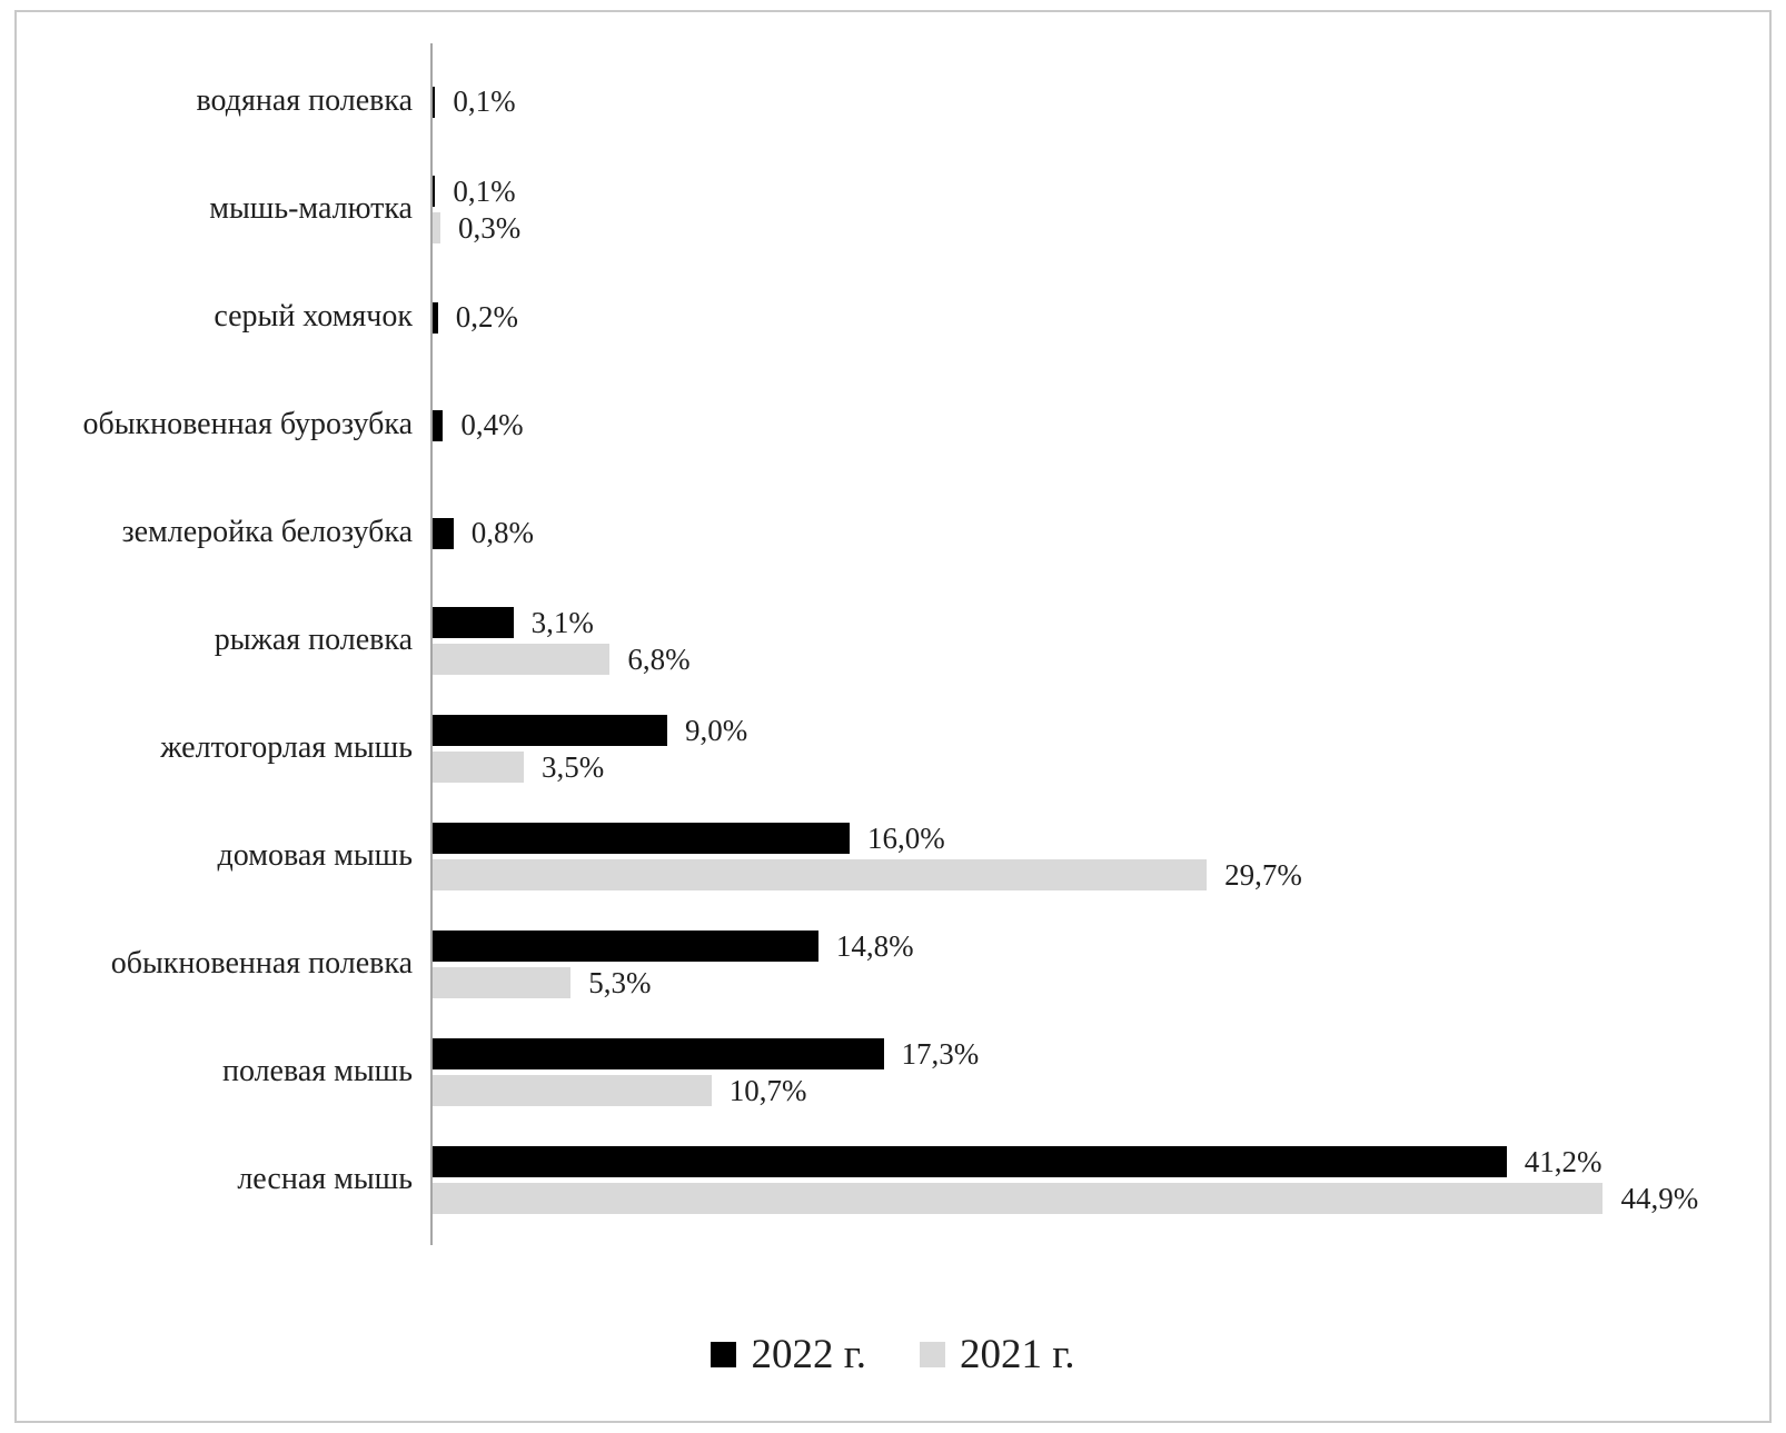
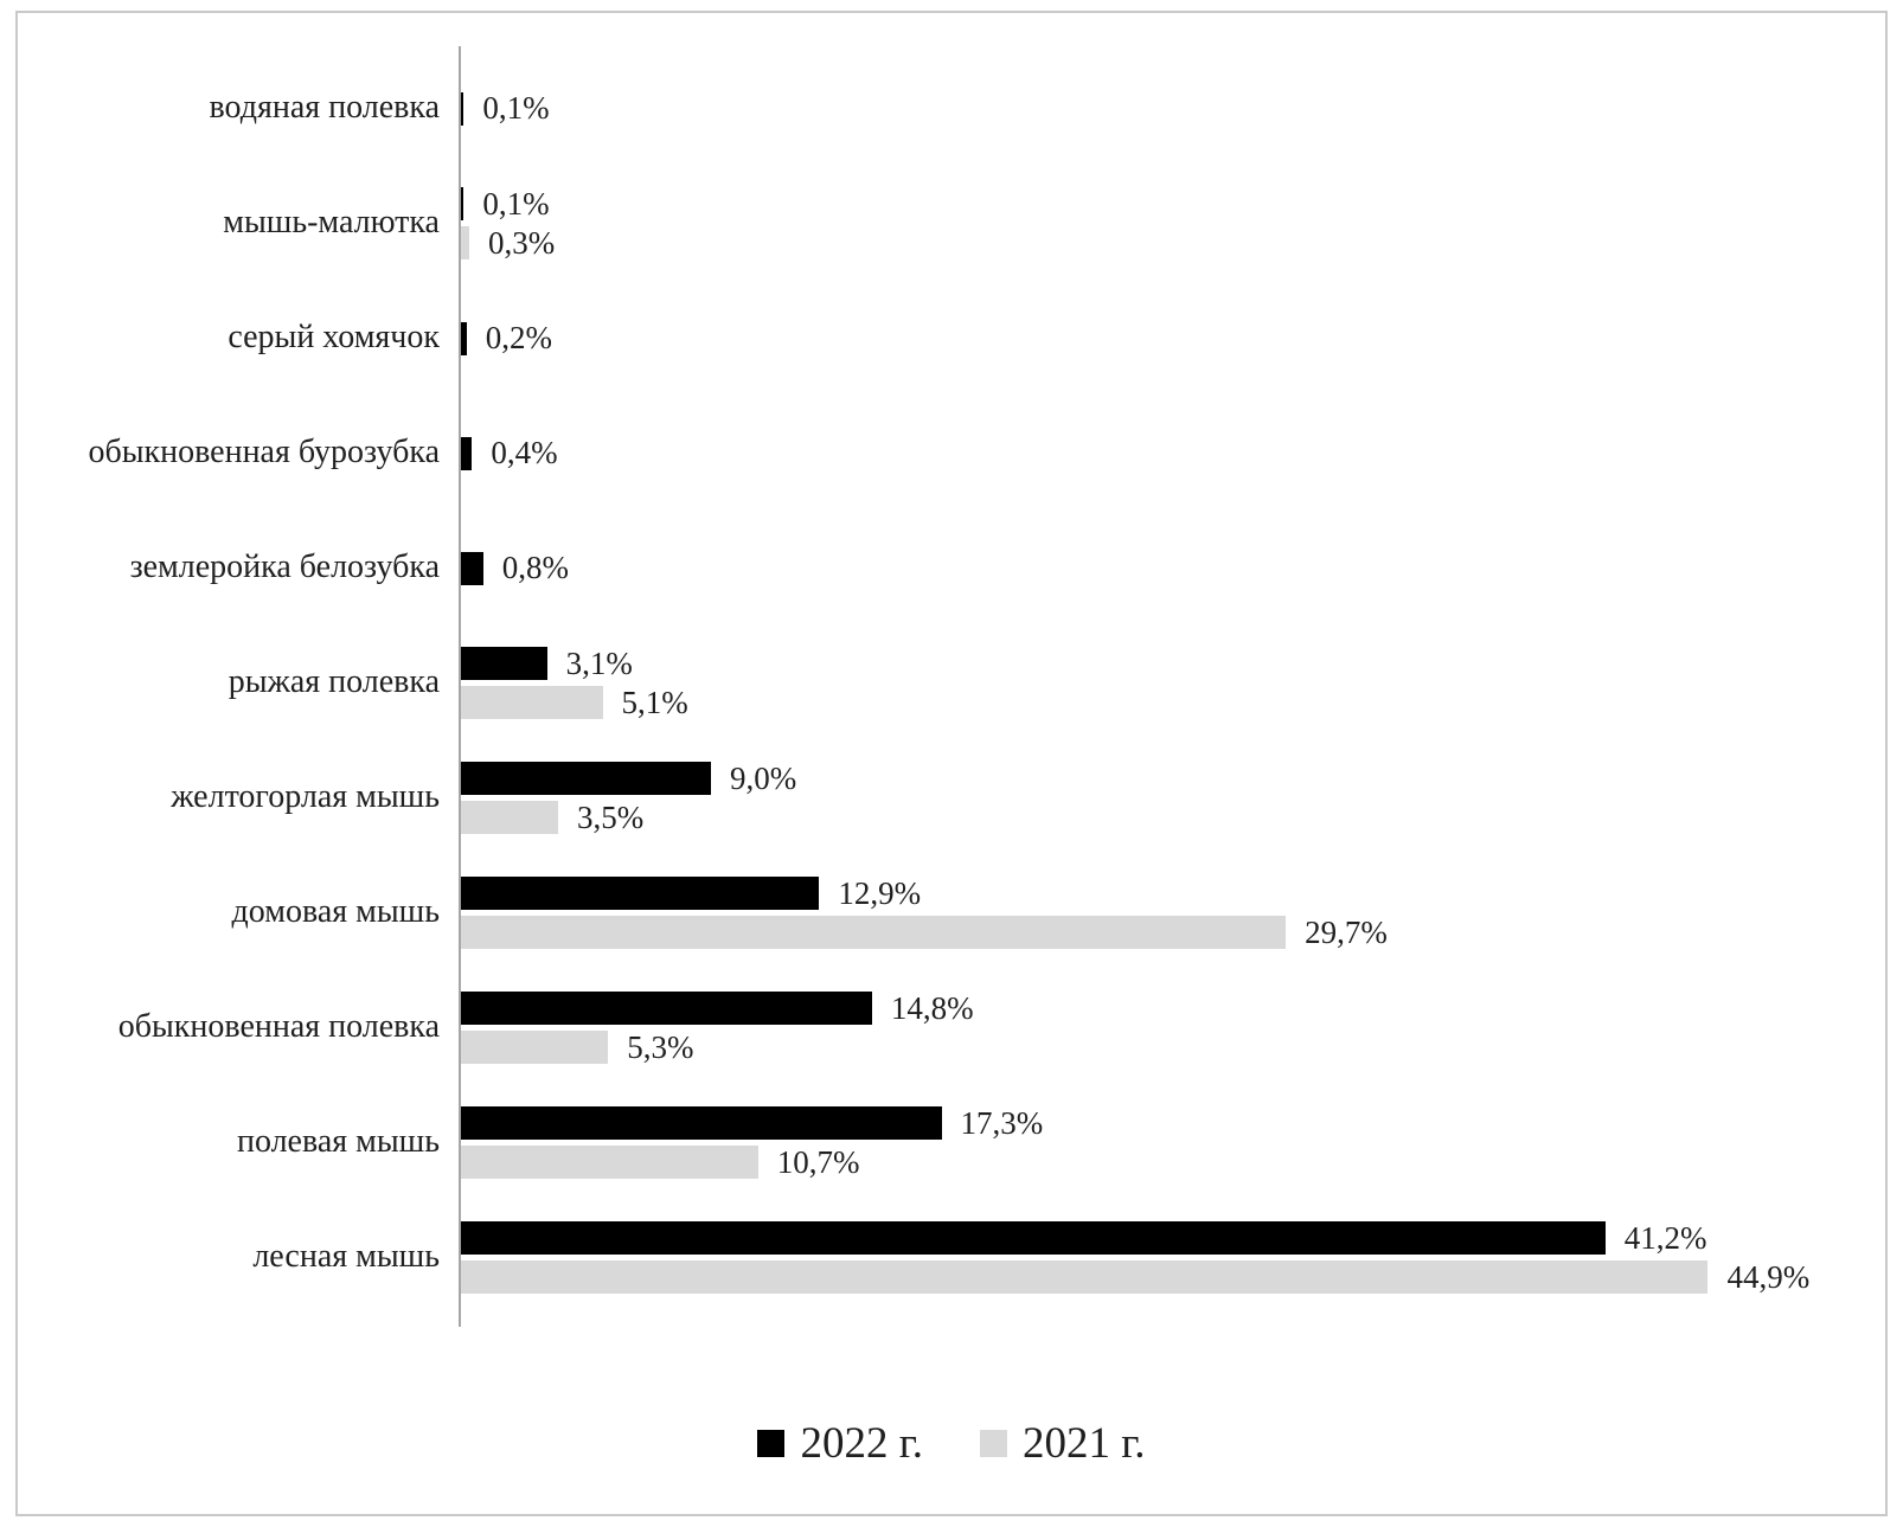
2021 г./рыжая полевка: 6,8% -> 5,1%
2022 г./домовая мышь: 16,0% -> 12,9%
